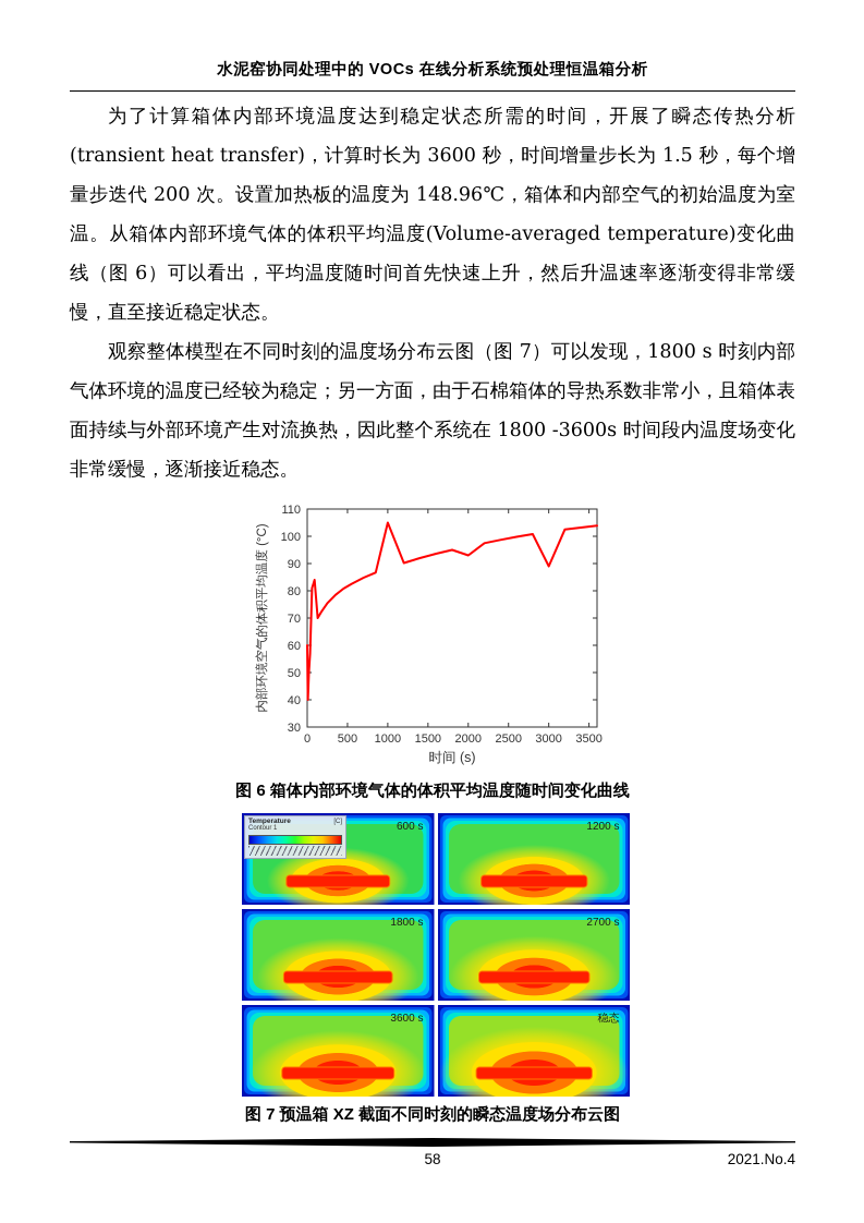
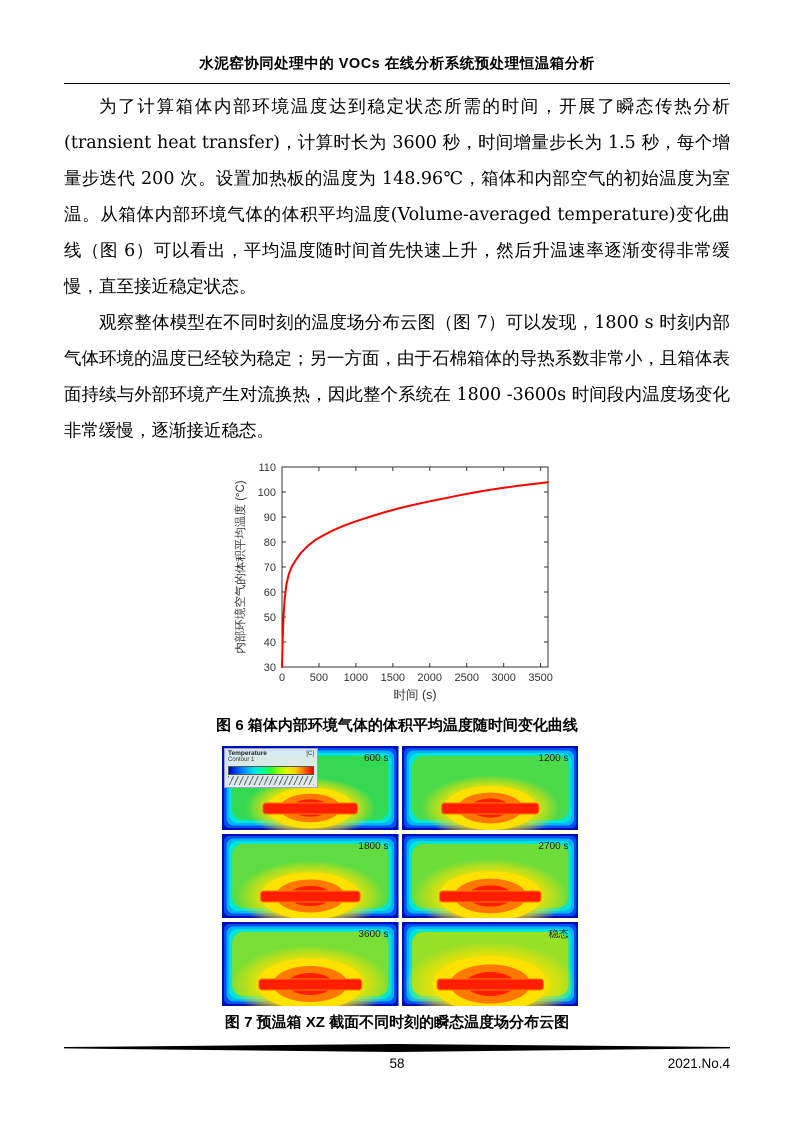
0: 60 -> 30
60: 81 -> 63
90: 84 -> 67
1000: 105 -> 88
2000: 93 -> 96
3000: 89 -> 102
